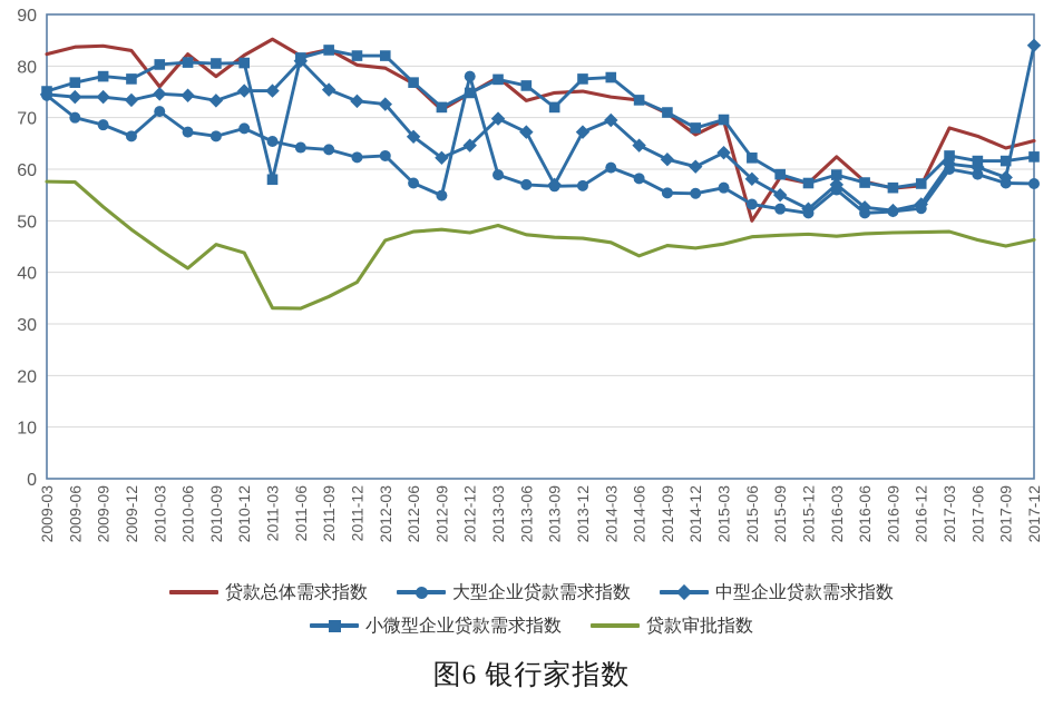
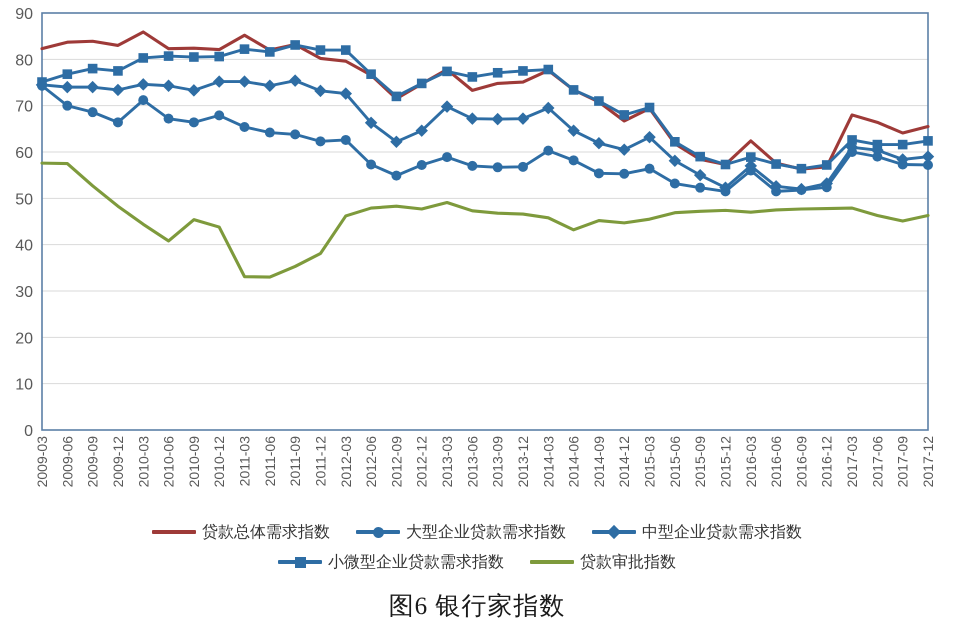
贷款总体需求指数/2010-03: 76 -> 86
贷款总体需求指数/2010-09: 78 -> 82
小微型企业贷款需求指数/2011-03: 58 -> 82
中型企业贷款需求指数/2011-06: 81 -> 74
大型企业贷款需求指数/2012-12: 78 -> 57
中型企业贷款需求指数/2013-09: 57 -> 67
小微型企业贷款需求指数/2013-09: 72 -> 77
贷款总体需求指数/2014-03: 74 -> 78
贷款总体需求指数/2015-06: 50 -> 62
中型企业贷款需求指数/2017-12: 84 -> 59
